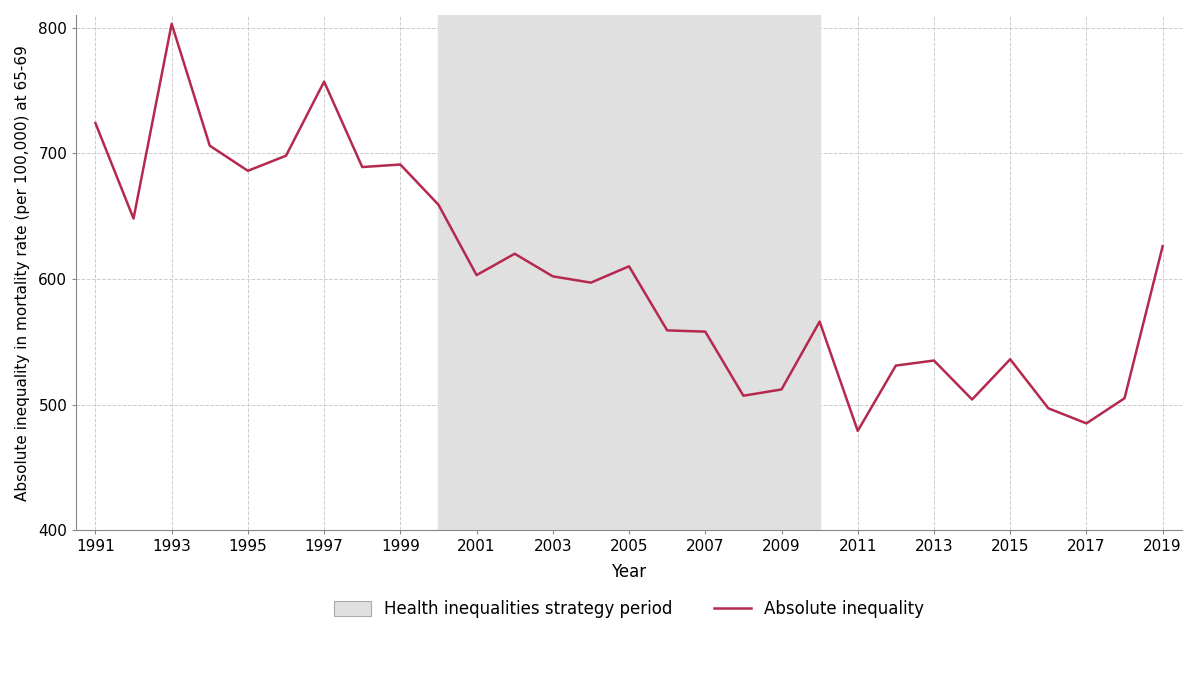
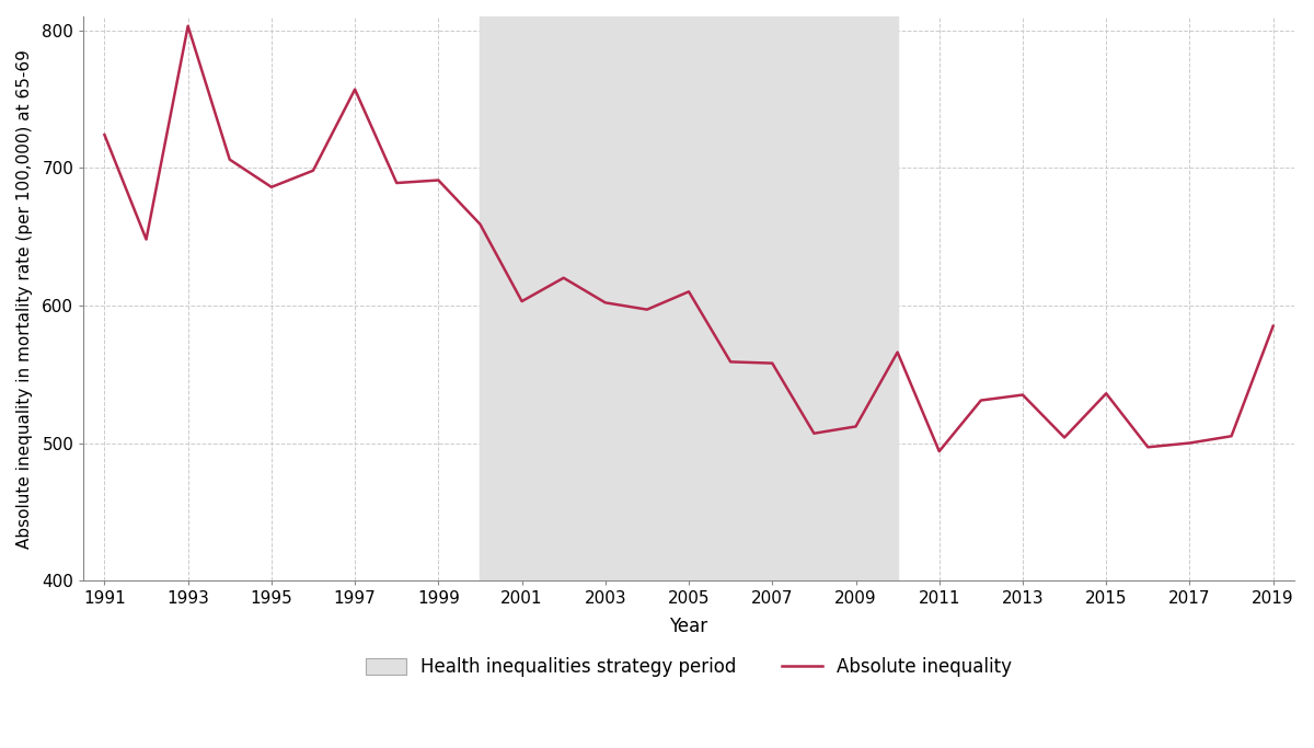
2011: 479 -> 494
2017: 485 -> 500
2019: 626 -> 585
